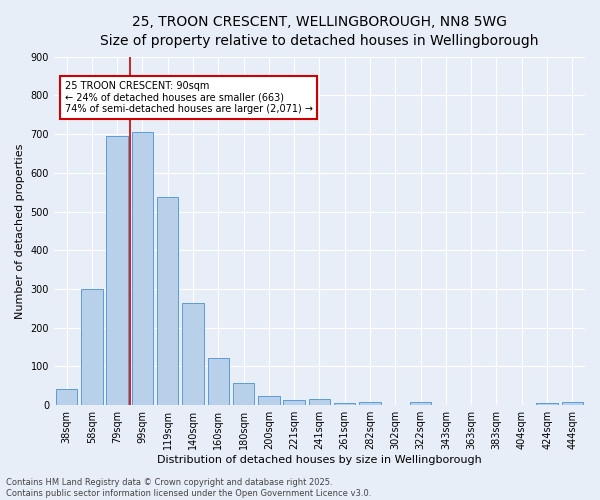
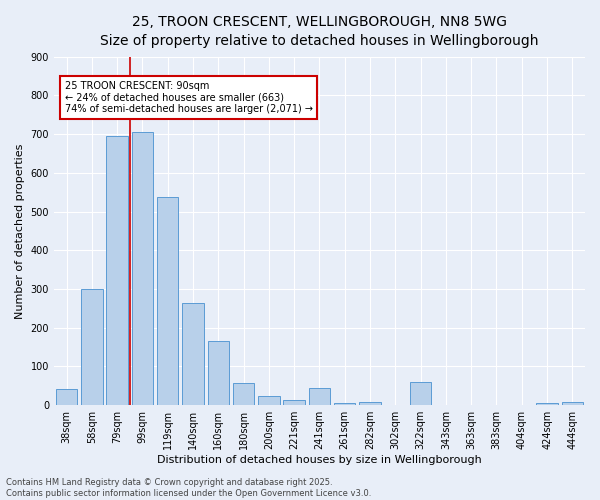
160sqm: 122 -> 165
241sqm: 17 -> 45
322sqm: 9 -> 60
